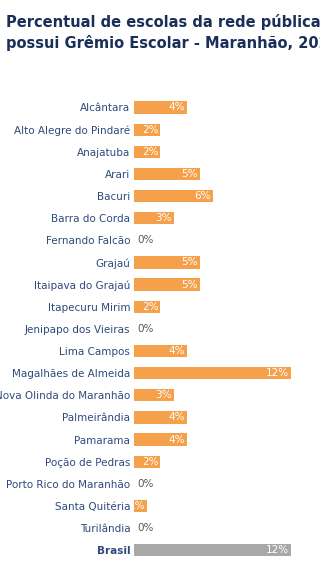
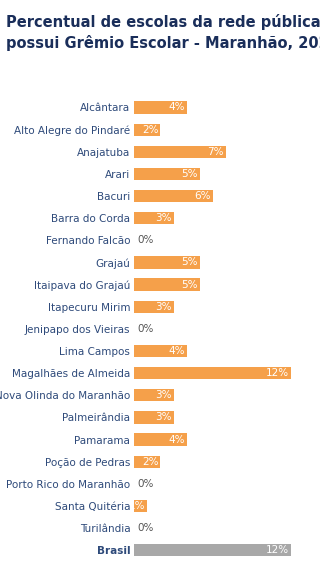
Anajatuba: 2% -> 7%
Itapecuru Mirim: 2% -> 3%
Palmeirândia: 4% -> 3%
